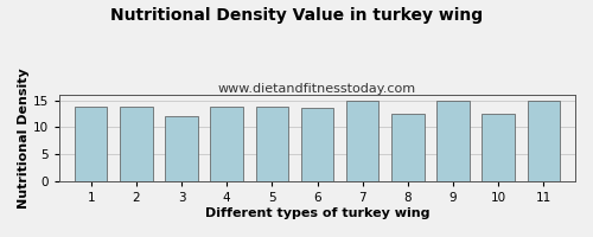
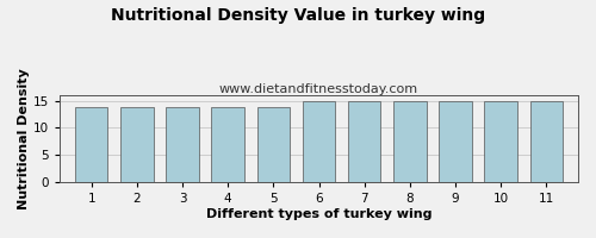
3: 12.0 -> 13.9
6: 13.5 -> 15.0
8: 12.5 -> 15.0
10: 12.5 -> 15.0
